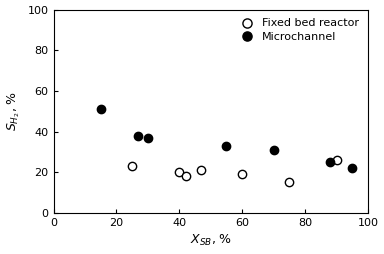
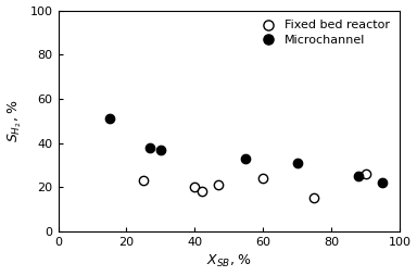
Fixed bed reactor/60: 19 -> 24
